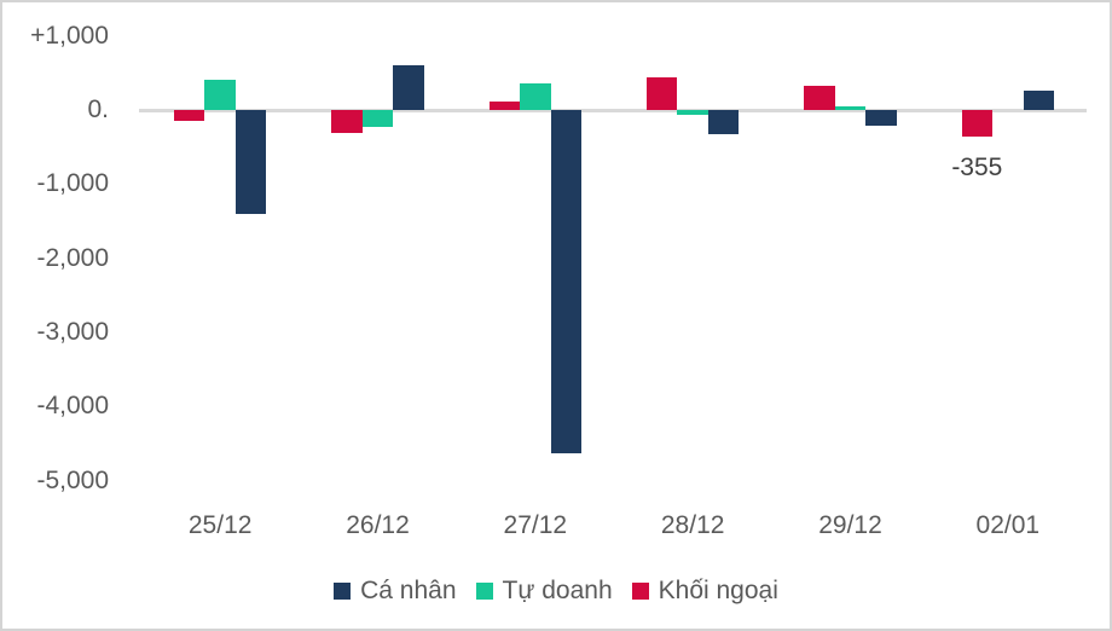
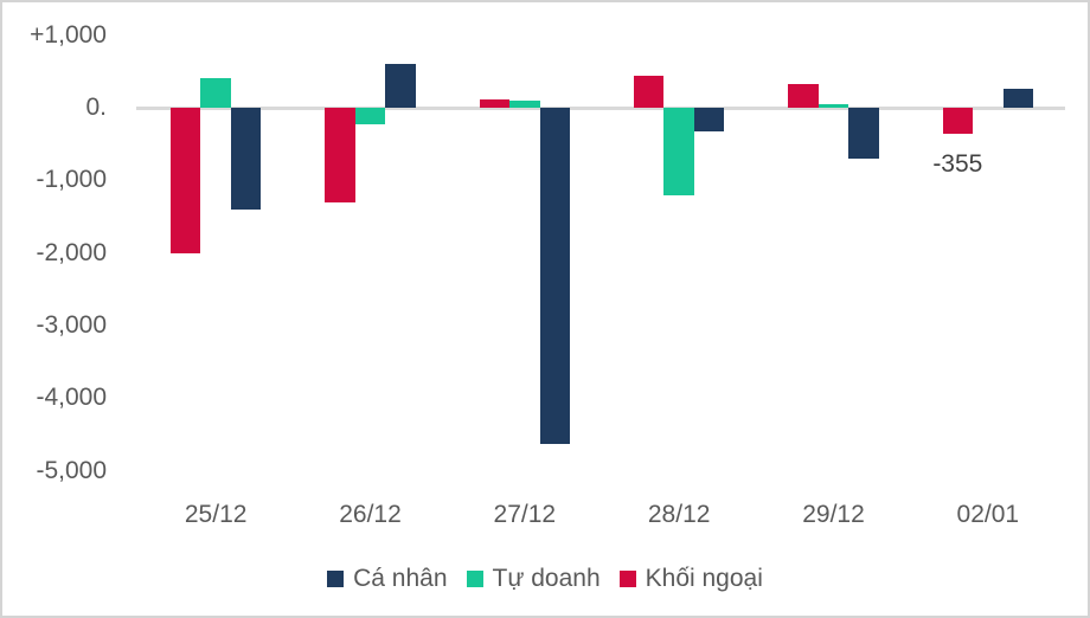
Khối ngoại/25/12: -100 -> -2000
Khối ngoại/26/12: -300 -> -1300
Tự doanh/27/12: 400 -> 100
Tự doanh/28/12: -100 -> -1200
Cá nhân/29/12: -200 -> -700
